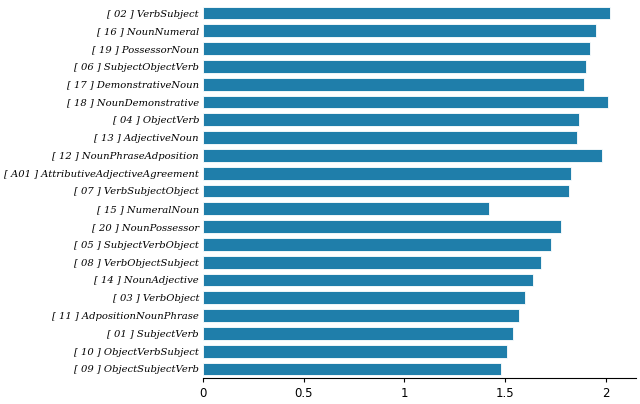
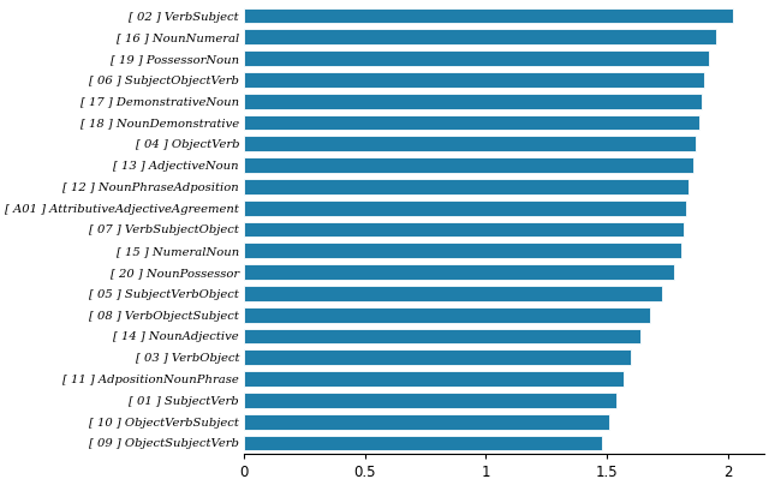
[ 18 ] NounDemonstrative: 2.01 -> 1.88
[ 12 ] NounPhraseAdposition: 1.98 -> 1.84
[ 15 ] NumeralNoun: 1.42 -> 1.81
